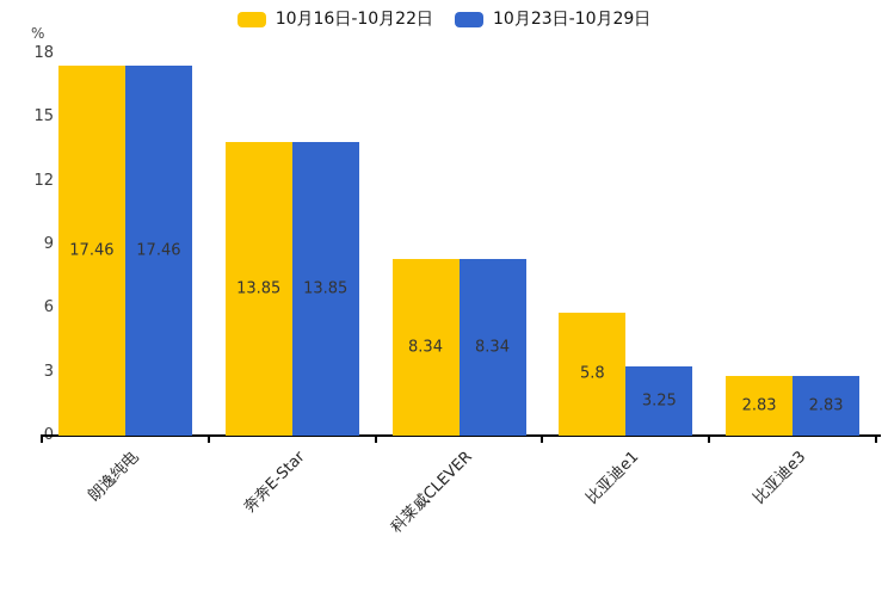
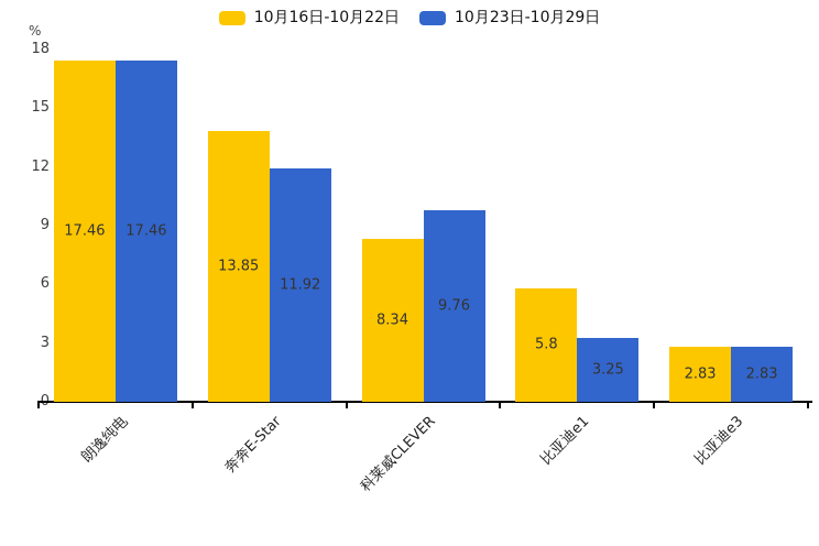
10月23日-10月29日/奔奔E-Star: 13.85 -> 11.92
10月23日-10月29日/科莱威CLEVER: 8.34 -> 9.76
